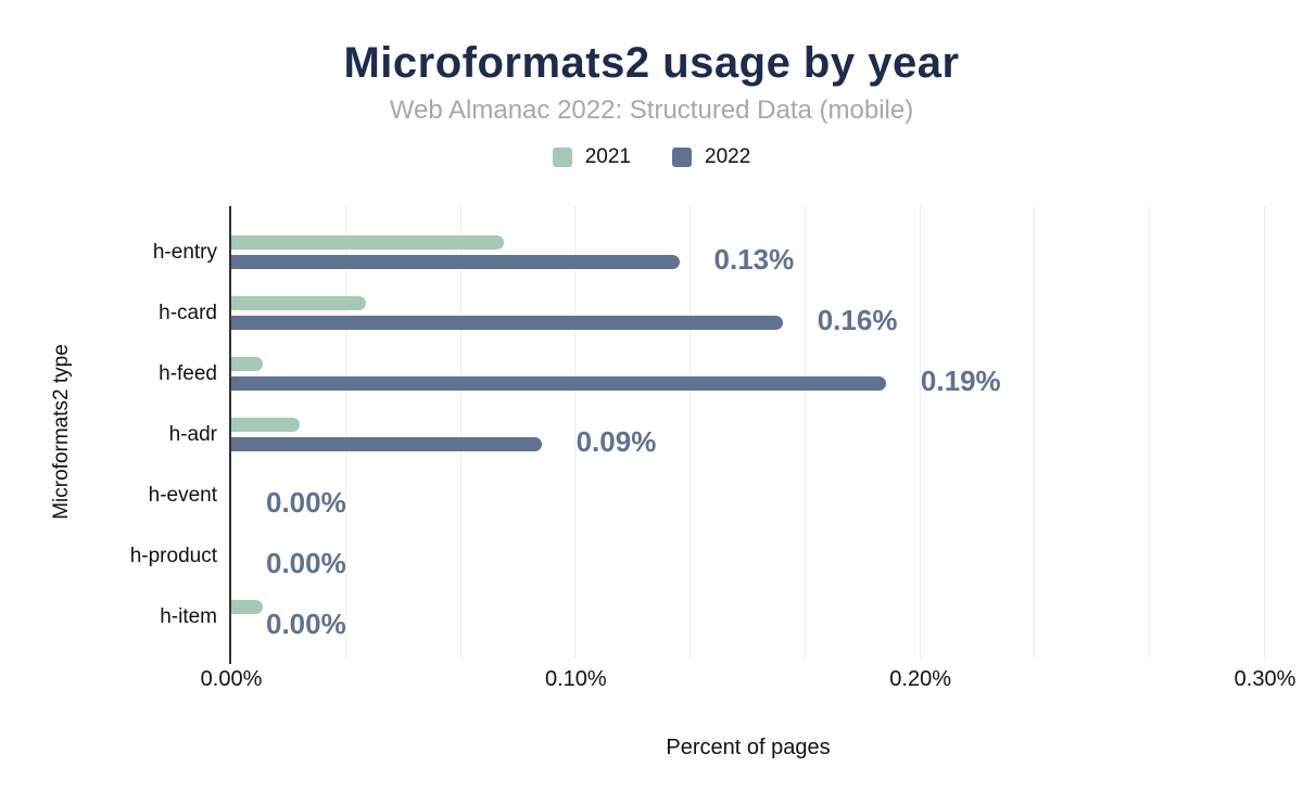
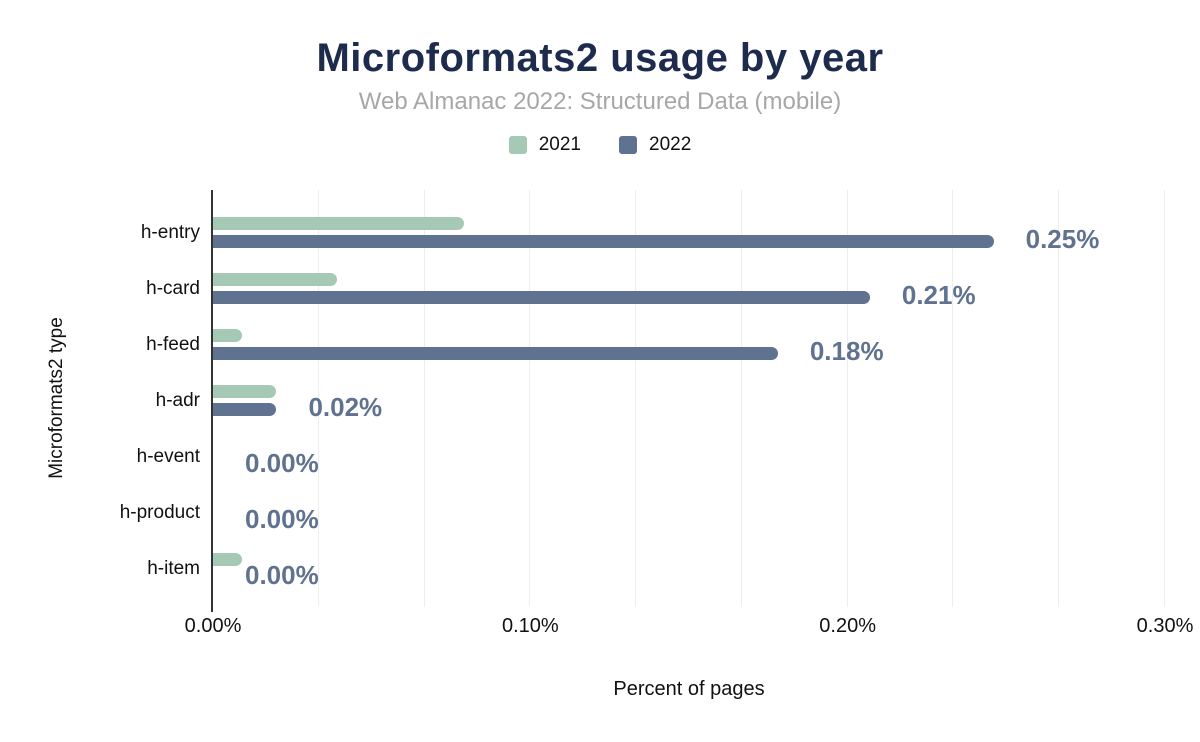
2022/h-entry: 0.13% -> 0.25%
2022/h-card: 0.16% -> 0.21%
2022/h-feed: 0.19% -> 0.18%
2022/h-adr: 0.09% -> 0.02%
